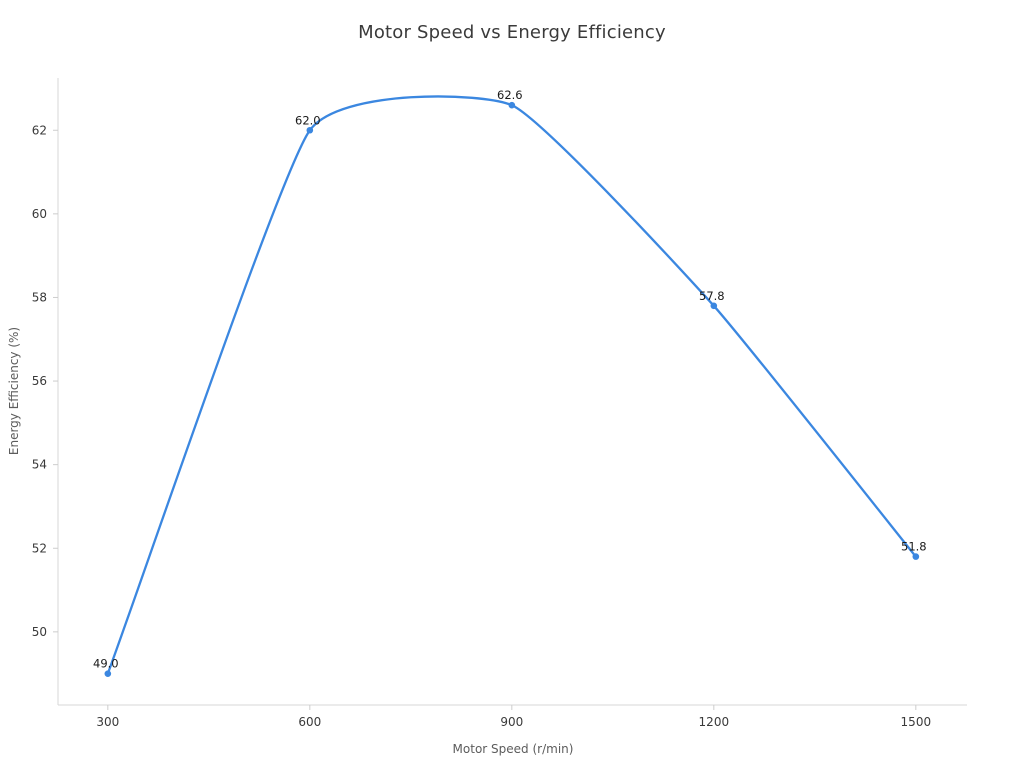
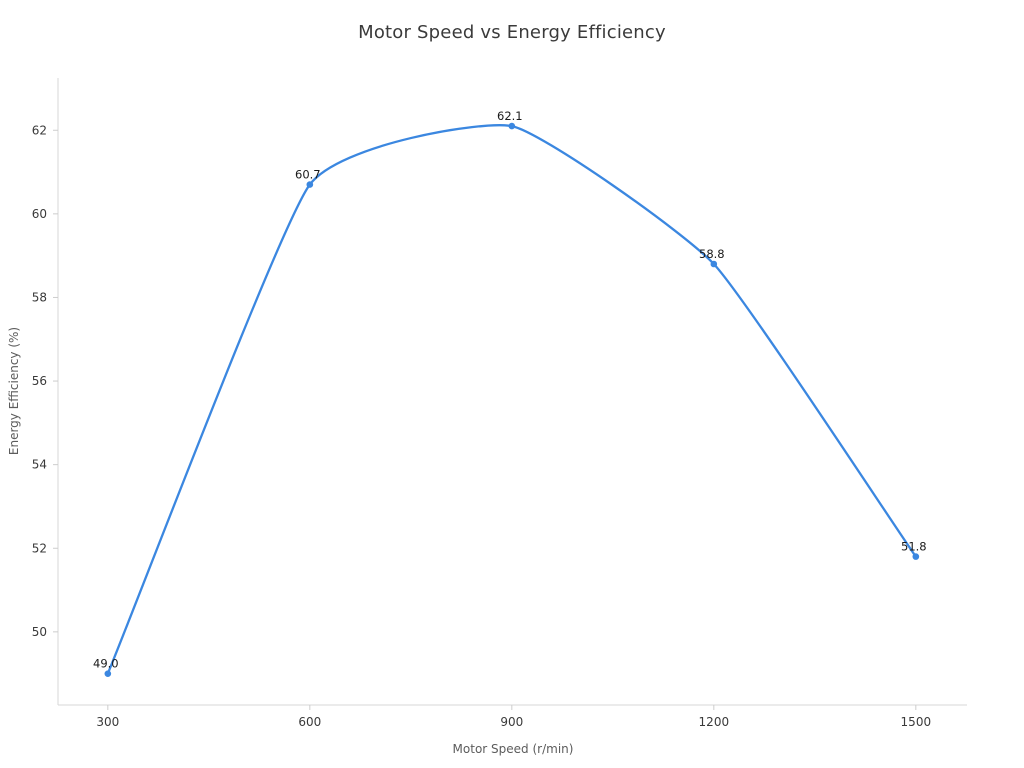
600: 62.0 -> 60.7
900: 62.6 -> 62.1
1200: 57.8 -> 58.8
